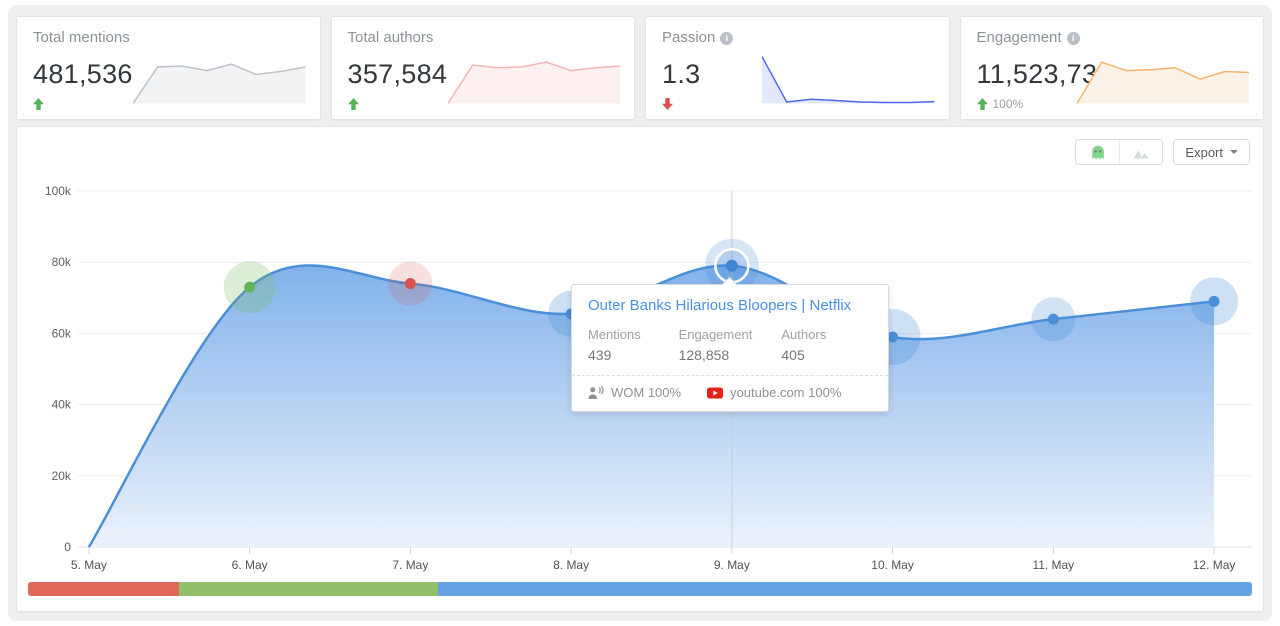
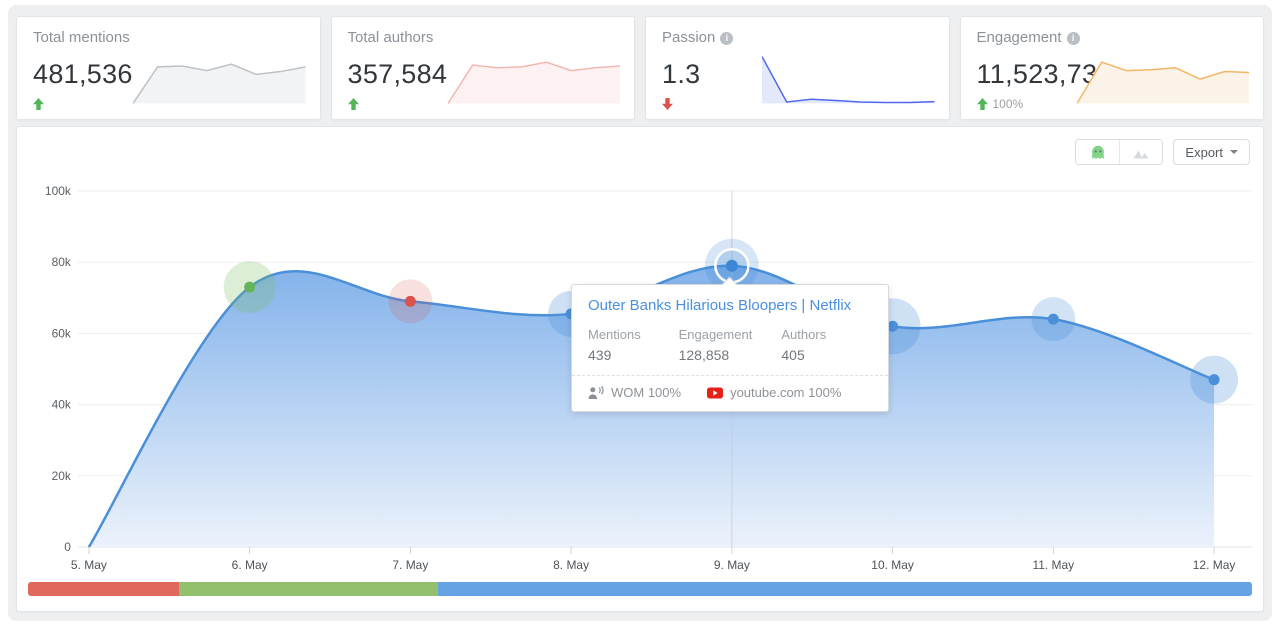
7. May: 74k -> 69k
10. May: 59k -> 62k
12. May: 69k -> 47k
